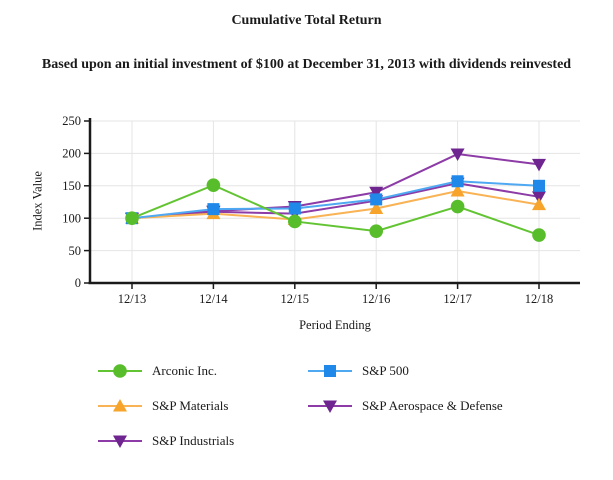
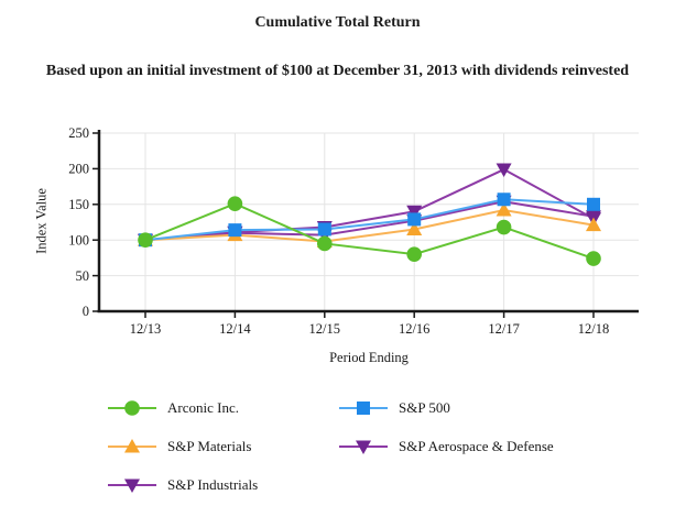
S&P Aerospace & Defense/12/18: 180 -> 130
